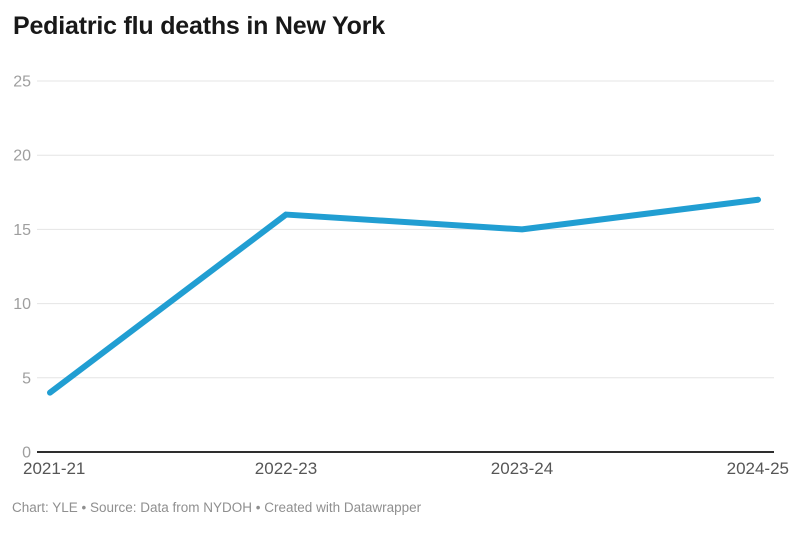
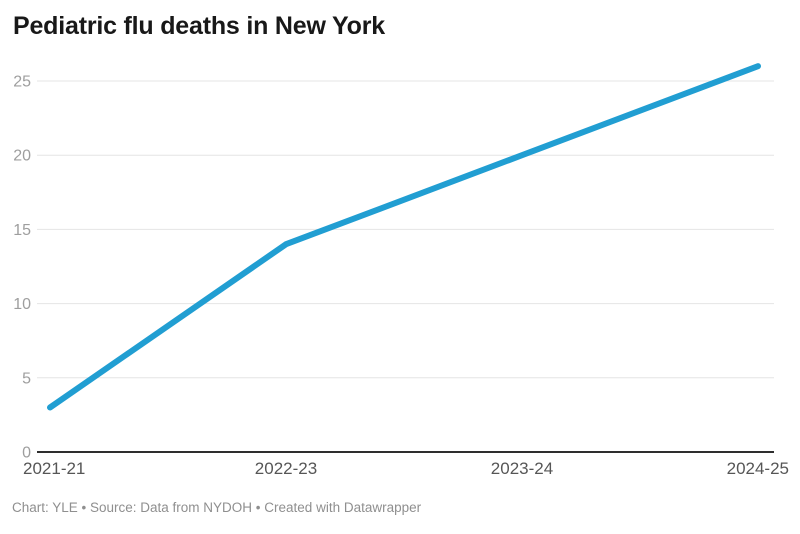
2021-21: 4 -> 3
2022-23: 16 -> 14
2023-24: 15 -> 20
2024-25: 17 -> 26
